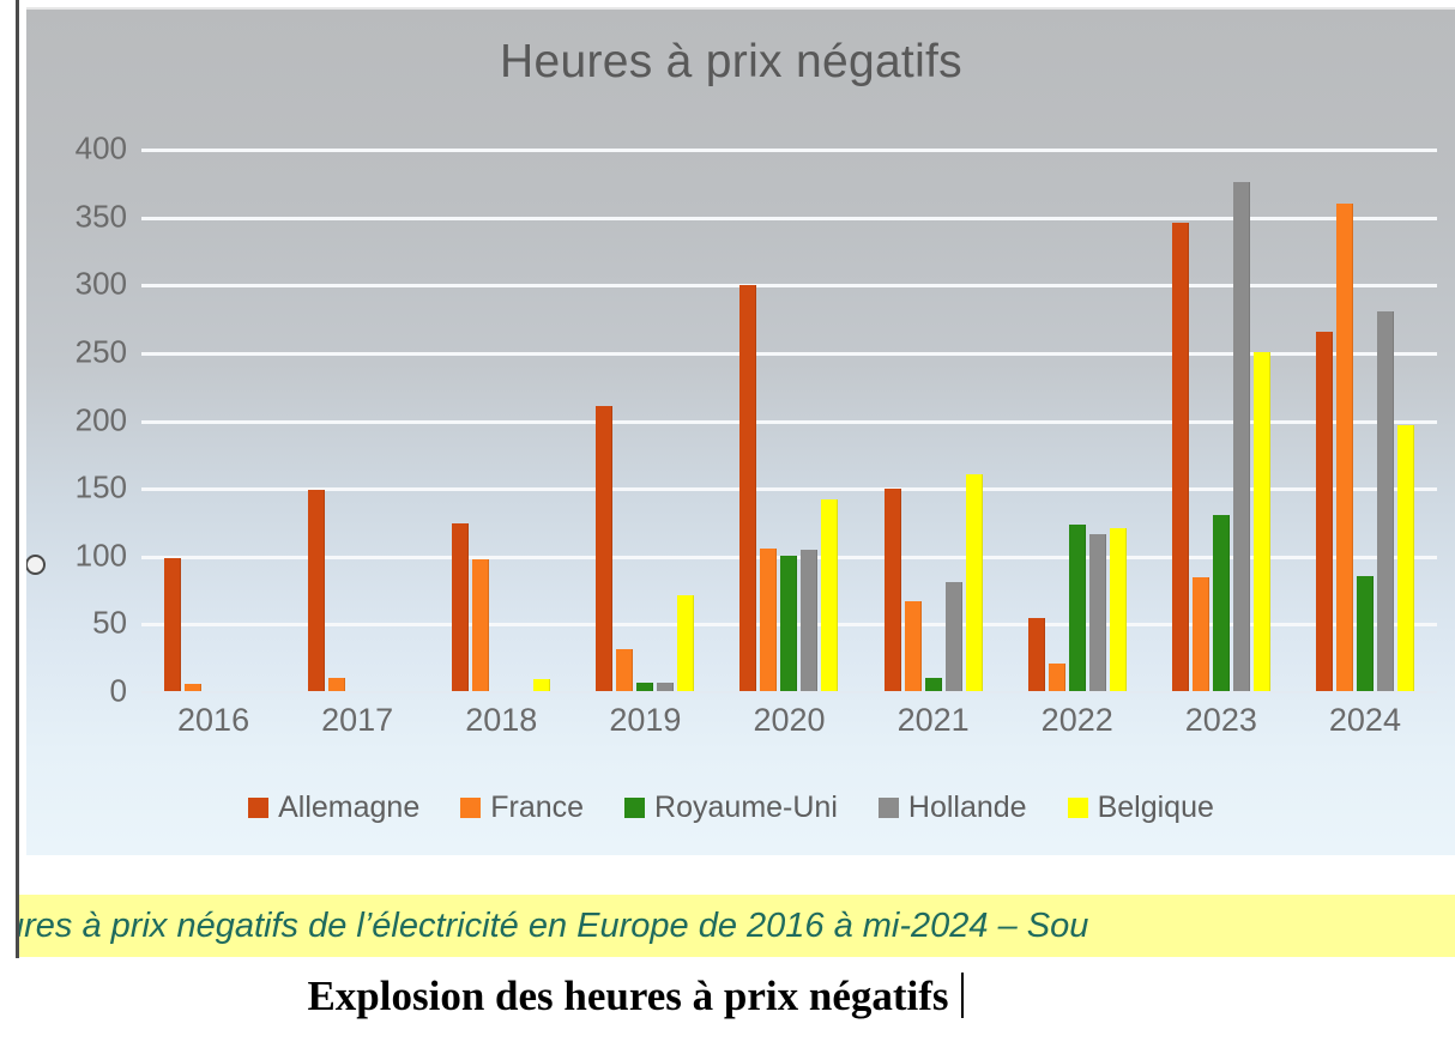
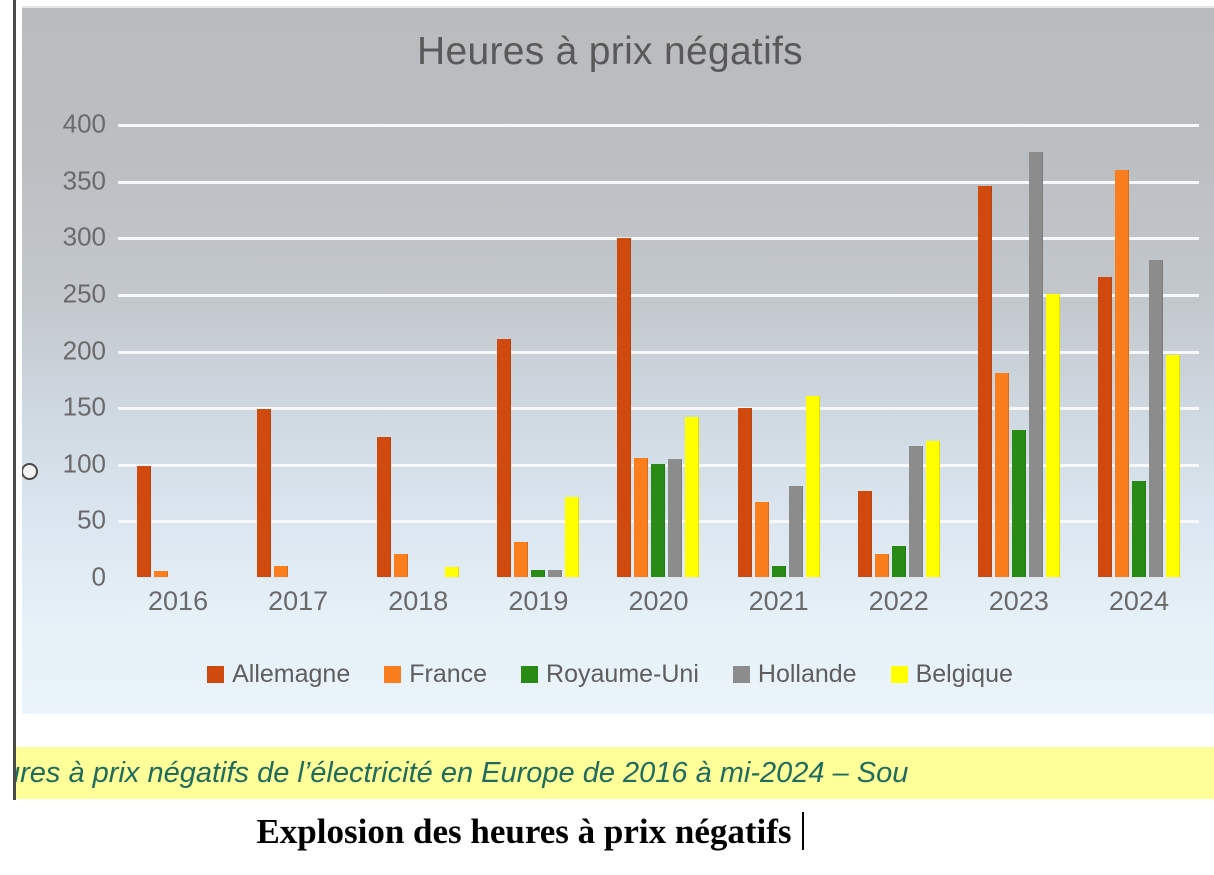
France/2018: 97 -> 20
Allemagne/2022: 54 -> 76
Royaume-Uni/2022: 123 -> 27
France/2023: 84 -> 180
